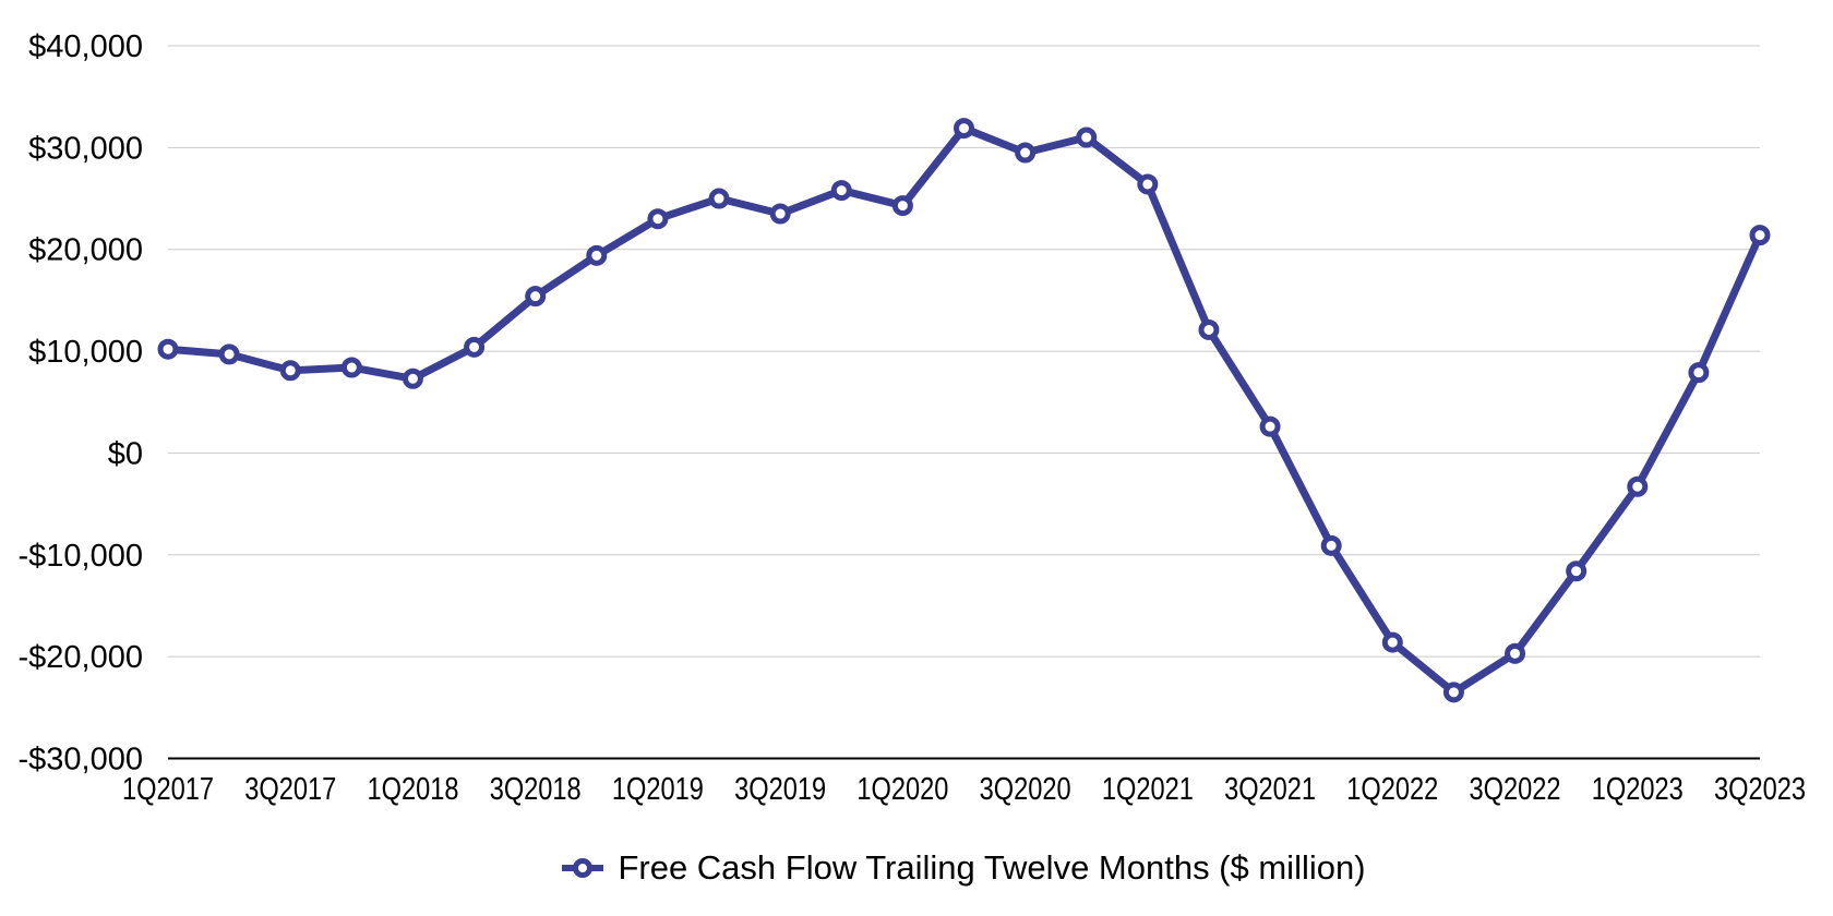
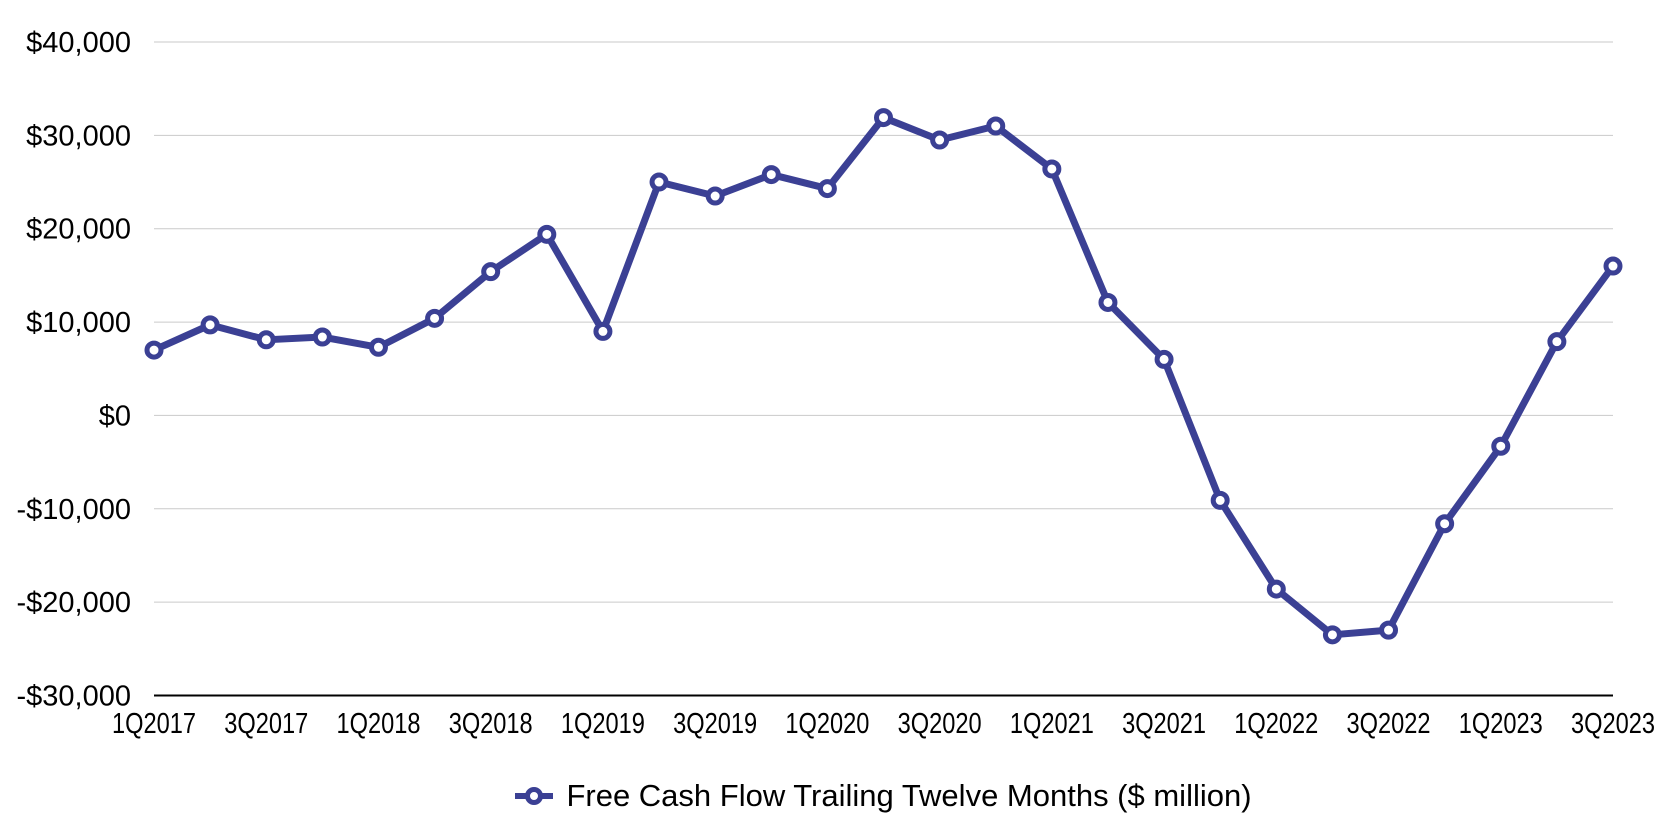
1Q2017: $10000 -> $7000
1Q2019: $23000 -> $9000
3Q2021: $3000 -> $6000
3Q2022: -$20000 -> -$23000
3Q2023: $21000 -> $16000
